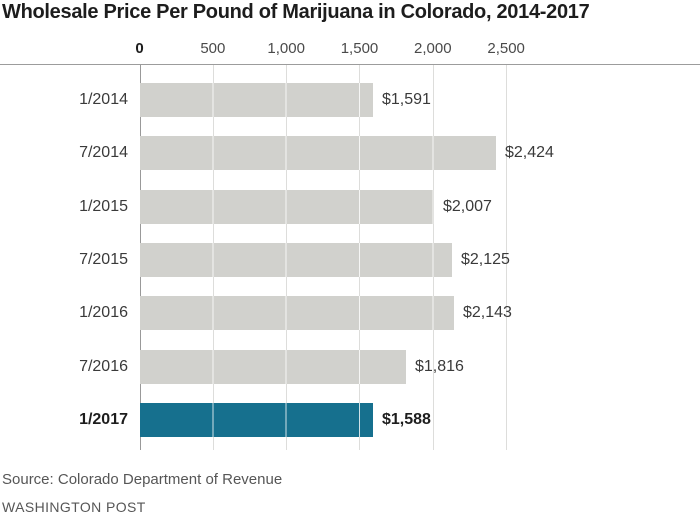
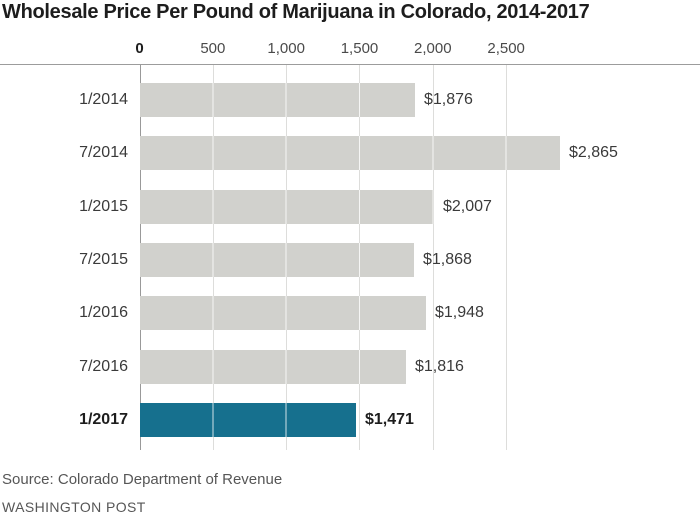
1/2014: $1,591 -> $1,876
7/2014: $2,424 -> $2,865
7/2015: $2,125 -> $1,868
1/2016: $2,143 -> $1,948
1/2017: $1,588 -> $1,471
